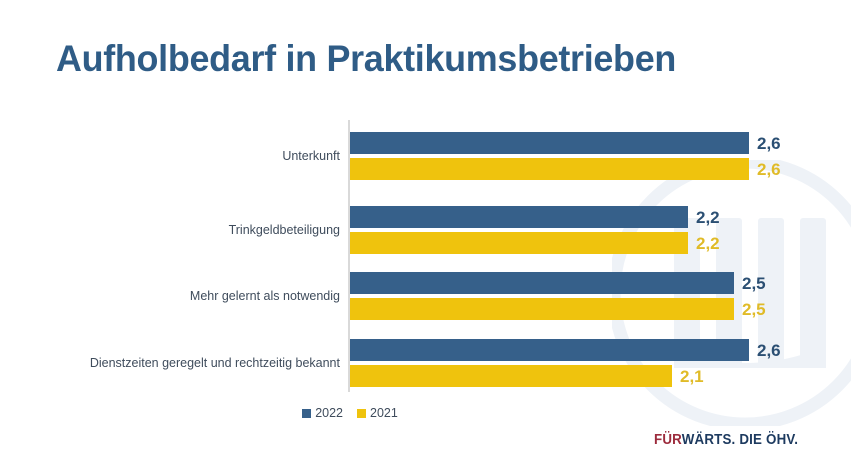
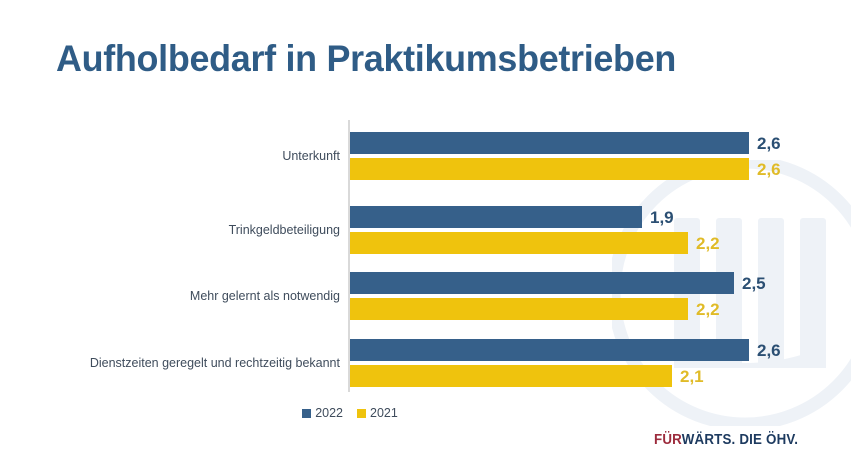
2022/Trinkgeldbeteiligung: 2,2 -> 1,9
2021/Mehr gelernt als notwendig: 2,5 -> 2,2
